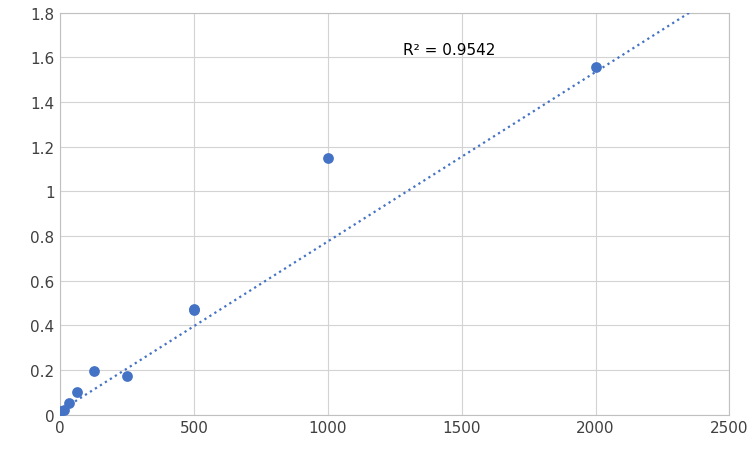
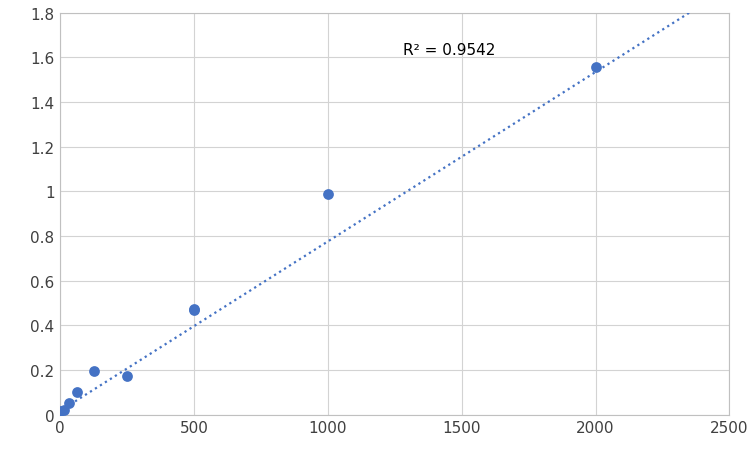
1000: 1.148 -> 0.990
